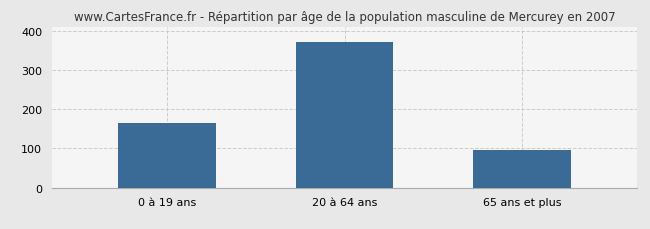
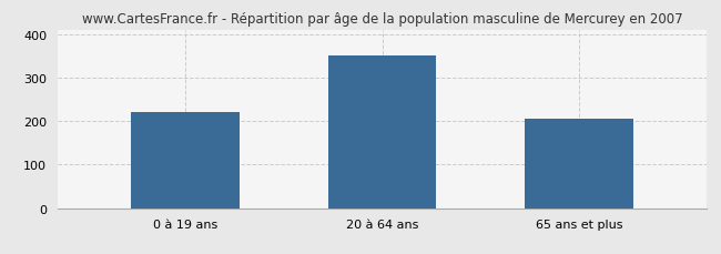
0 à 19 ans: 165 -> 220
20 à 64 ans: 370 -> 350
65 ans et plus: 95 -> 205
